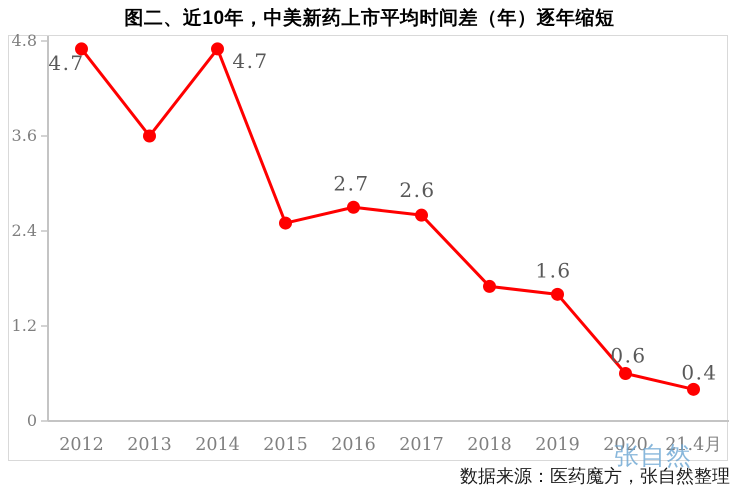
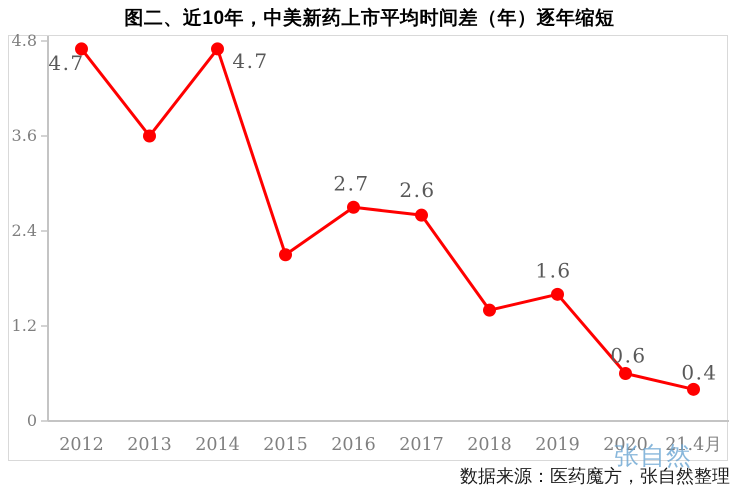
2015: 2.5 -> 2.1
2018: 1.7 -> 1.4
